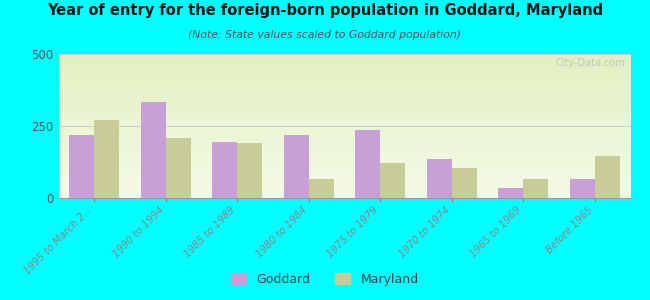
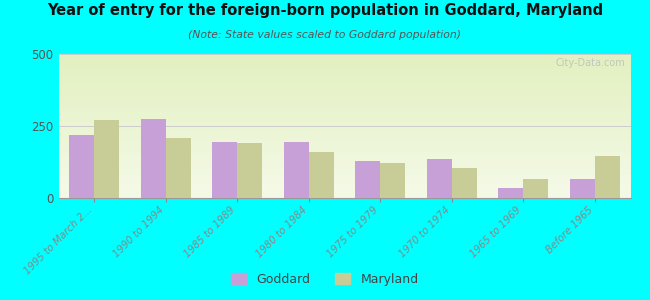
Goddard/1990 to 1994: 335 -> 275
Goddard/1980 to 1984: 220 -> 195
Maryland/1980 to 1984: 65 -> 160
Goddard/1975 to 1979: 235 -> 130
